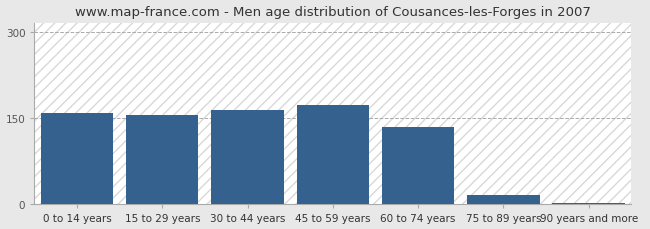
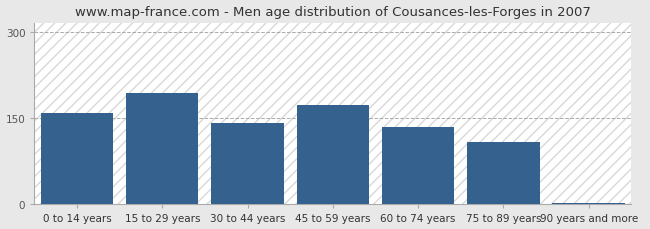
15 to 29 years: 155 -> 194
30 to 44 years: 163 -> 142
75 to 89 years: 17 -> 108
